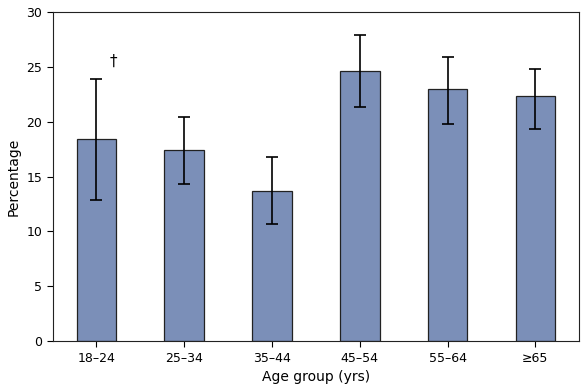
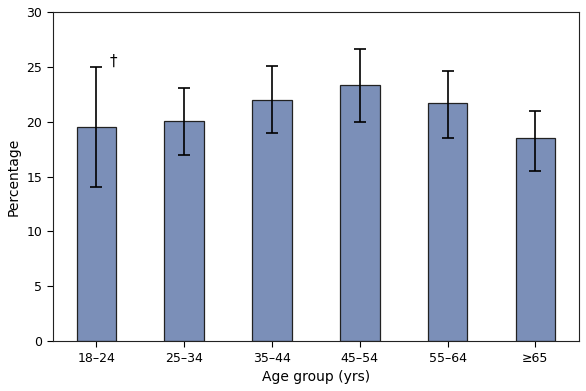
18–24: 18.4 -> 19.5
25–34: 17.4 -> 20.1
35–44: 13.7 -> 22.0
45–54: 24.6 -> 23.3
55–64: 23.0 -> 21.7
≥65: 22.3 -> 18.5
